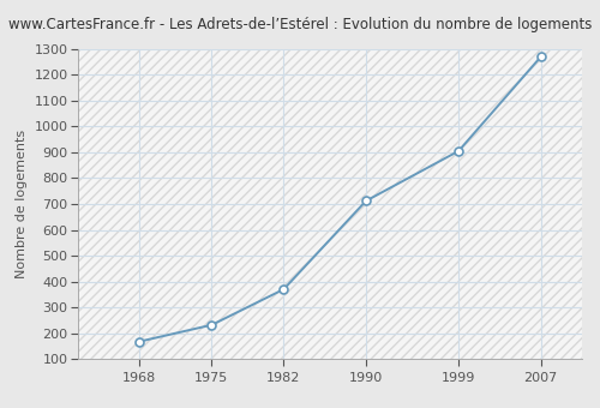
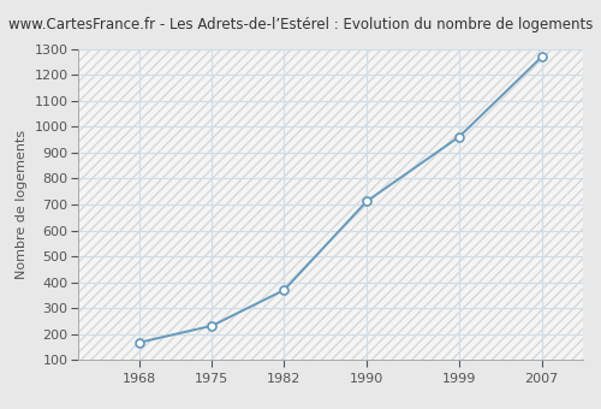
1999: 905 -> 962
